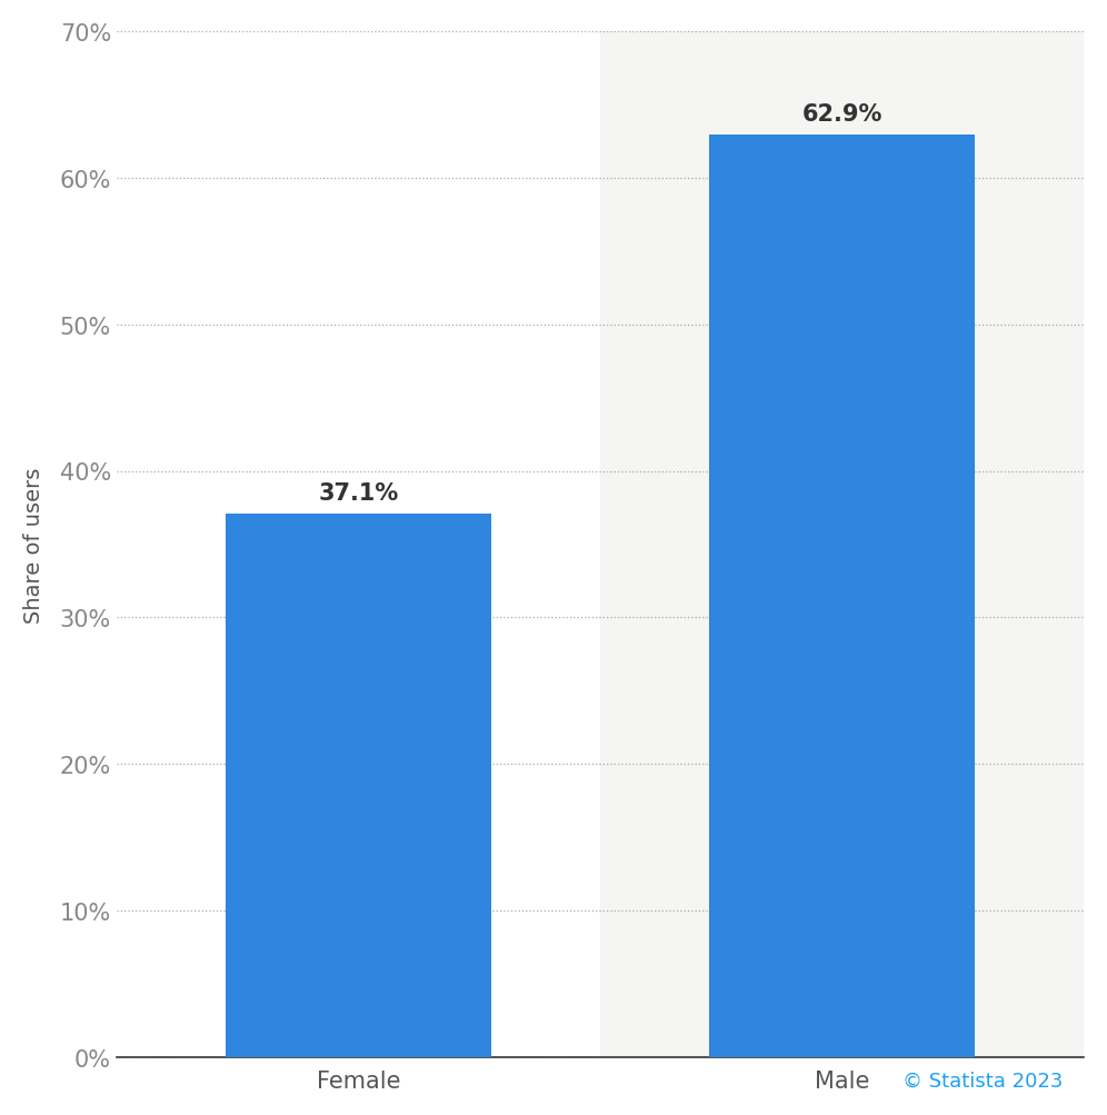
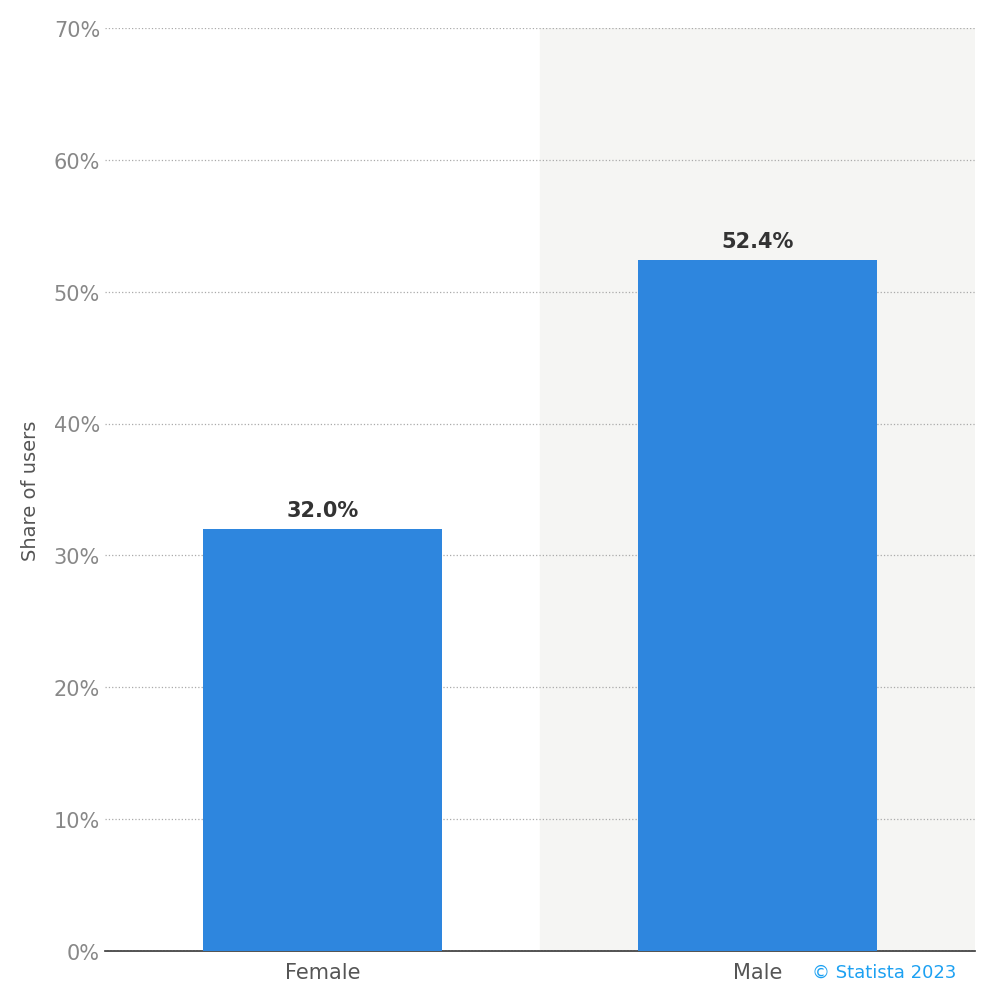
Female: 37.1% -> 32.0%
Male: 62.9% -> 52.4%
